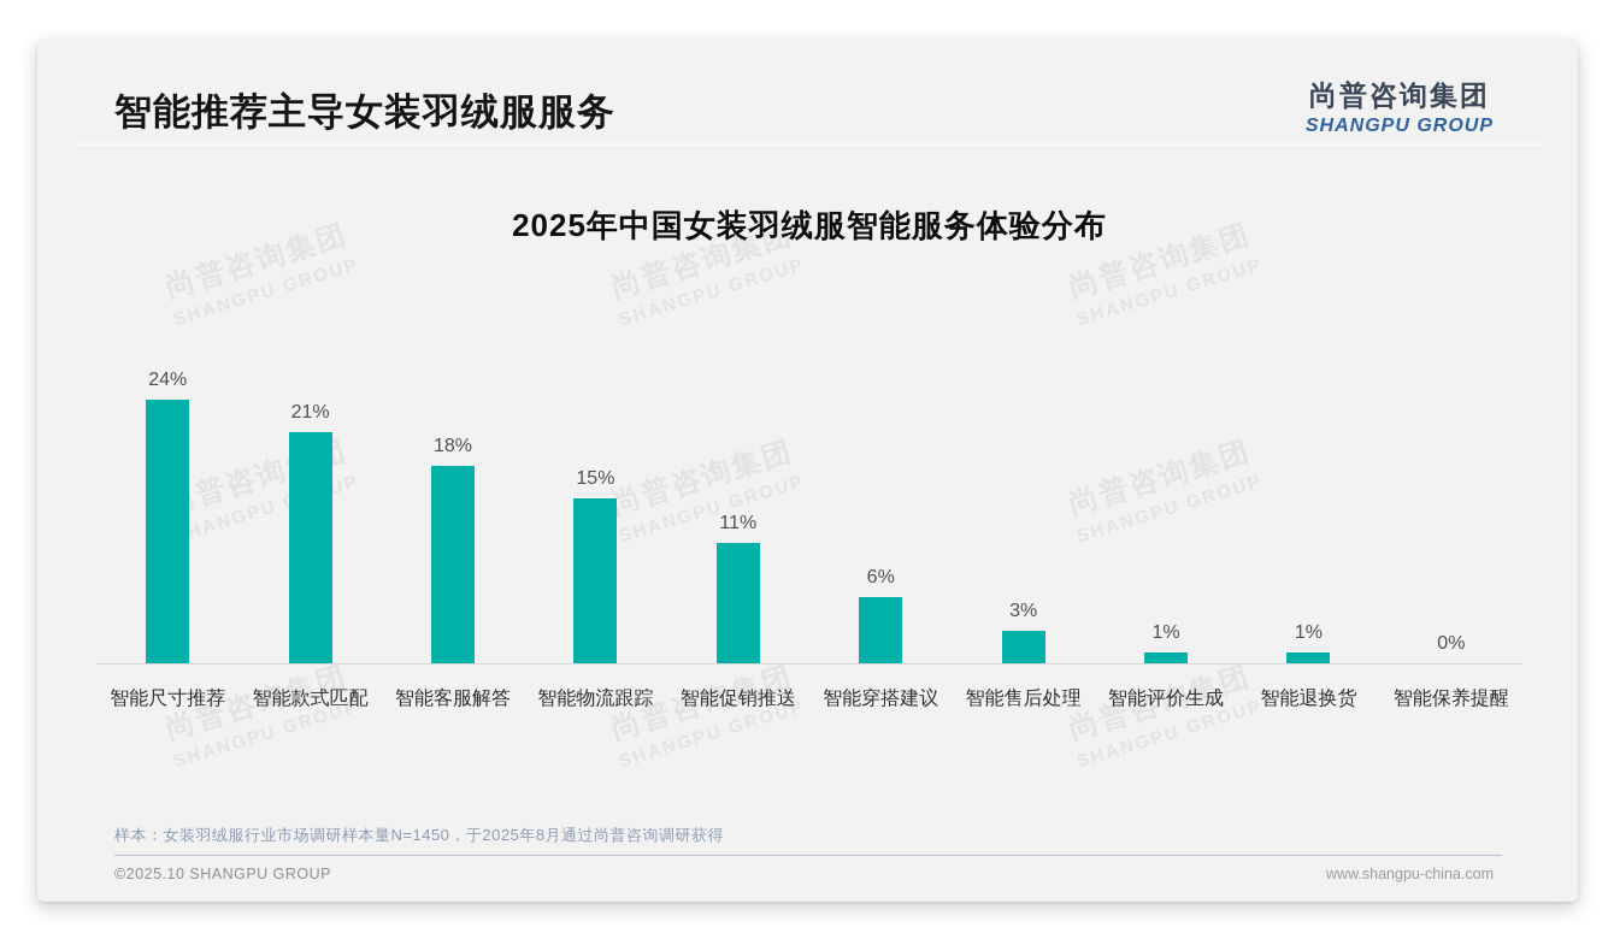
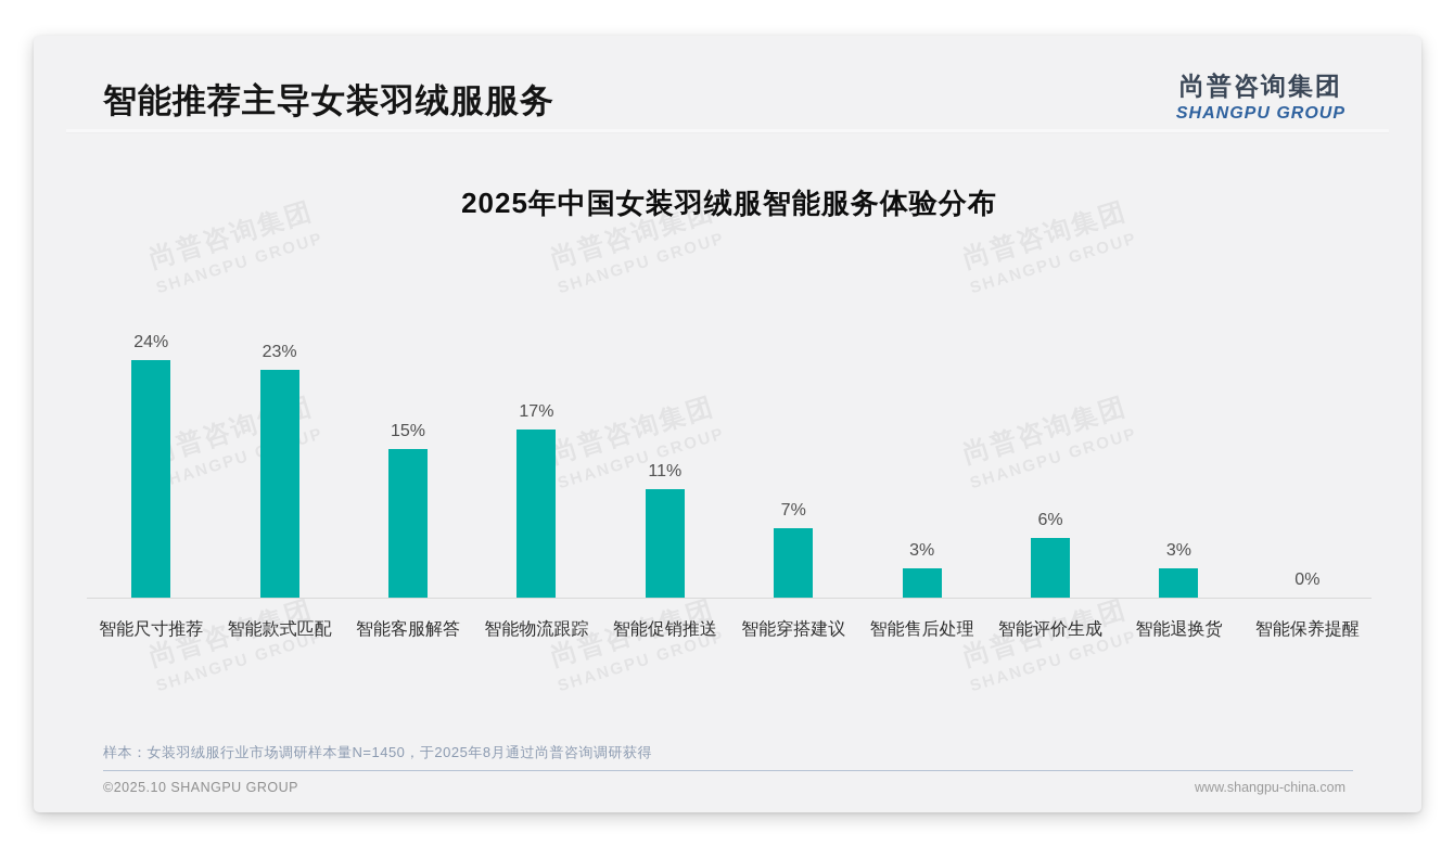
智能款式匹配: 21% -> 23%
智能客服解答: 18% -> 15%
智能物流跟踪: 15% -> 17%
智能穿搭建议: 6% -> 7%
智能评价生成: 1% -> 6%
智能退换货: 1% -> 3%
